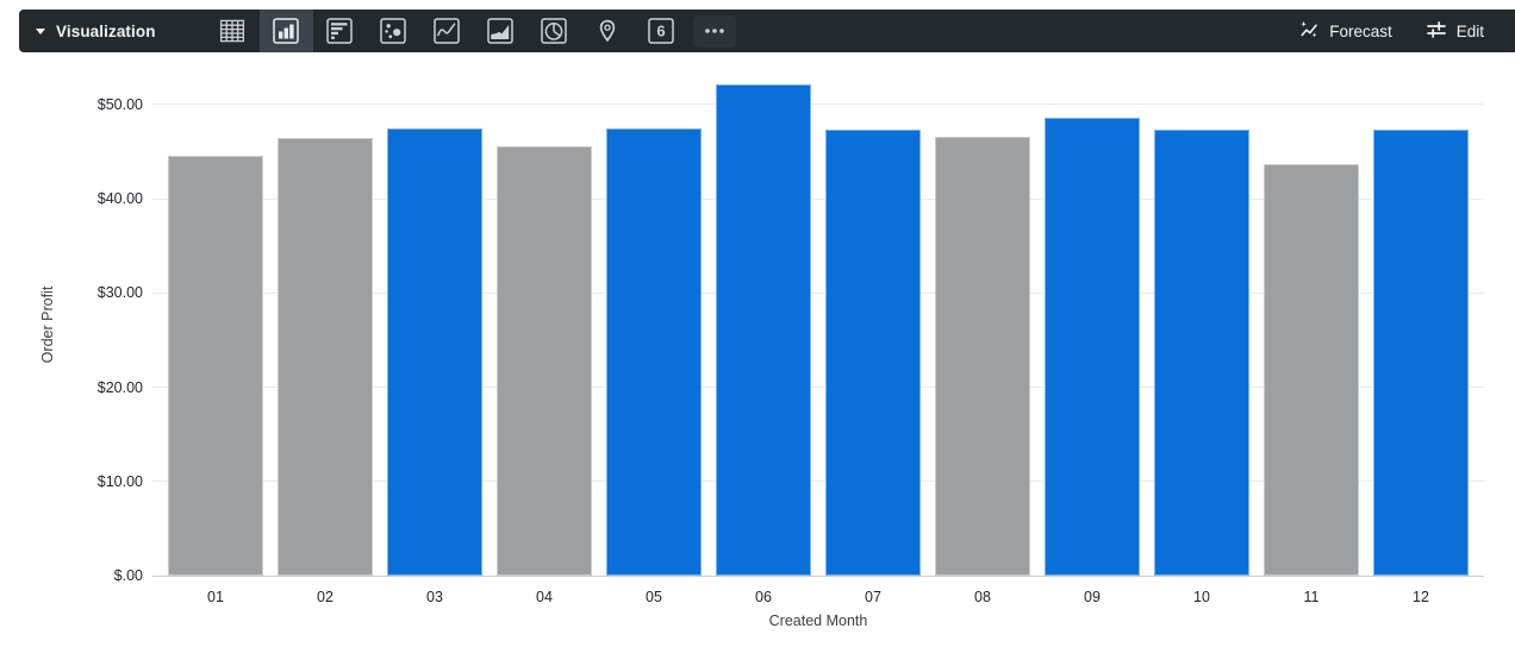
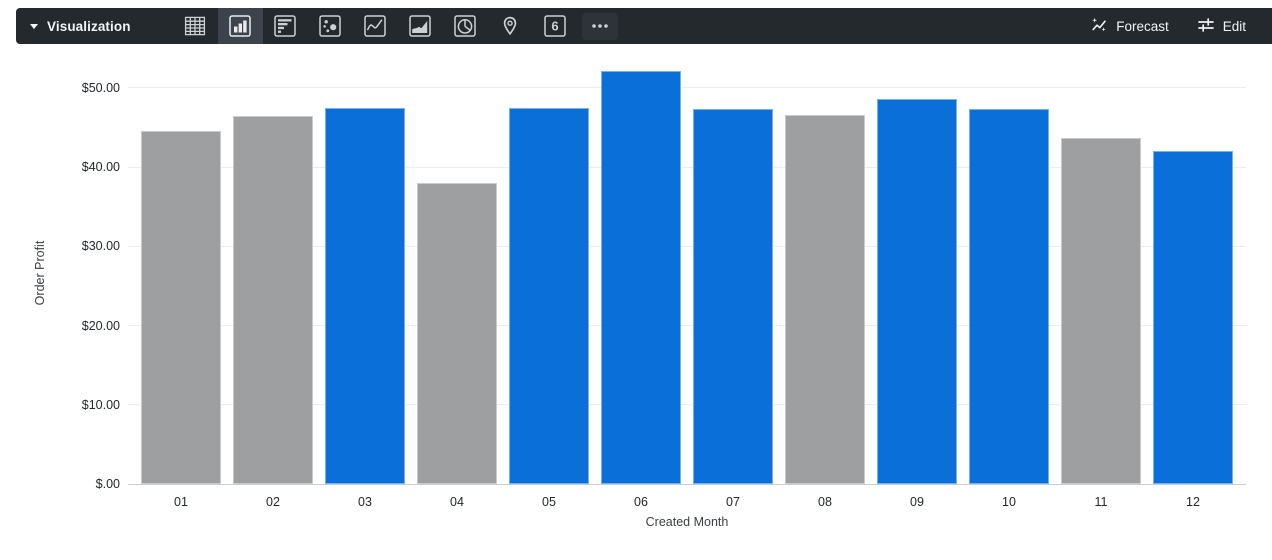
04: $46 -> $38
12: $47 -> $42
